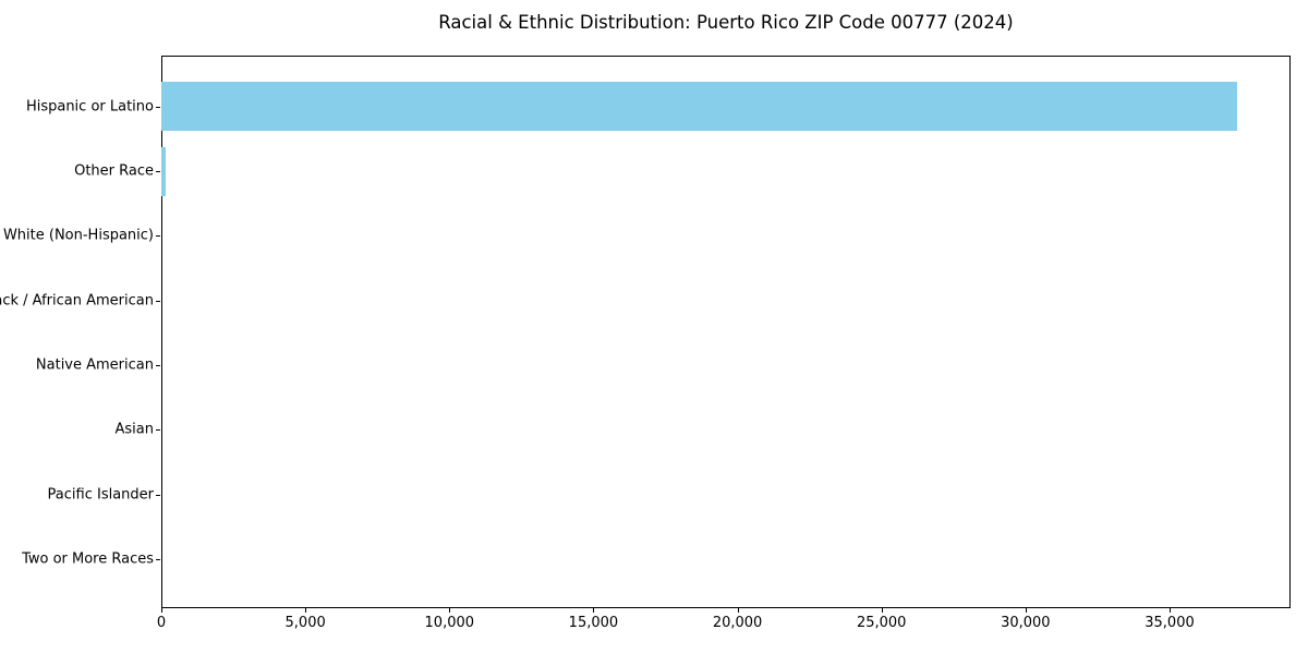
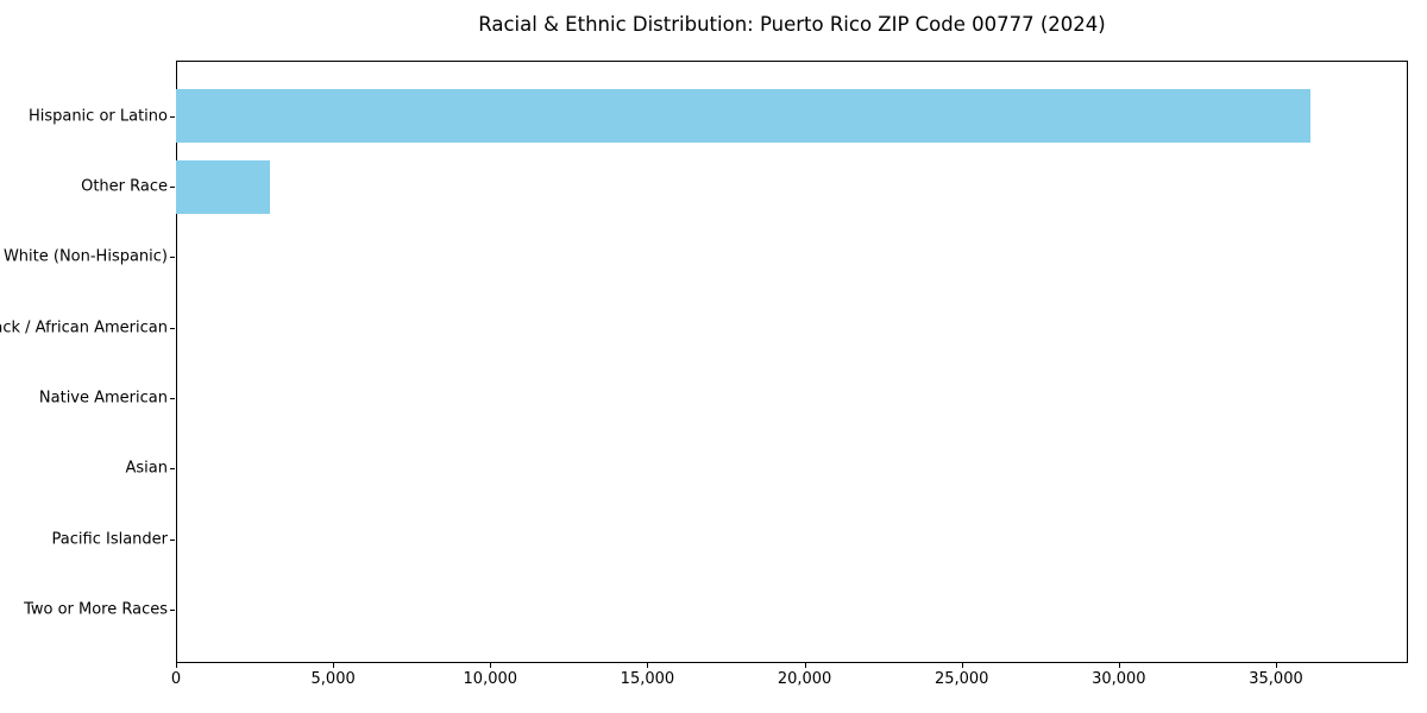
Hispanic or Latino: 37300 -> 36100
Other Race: 200 -> 3000
